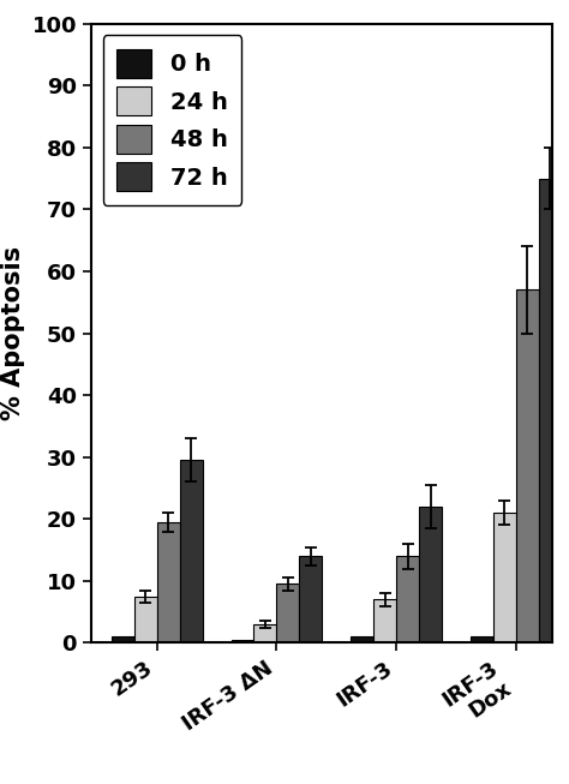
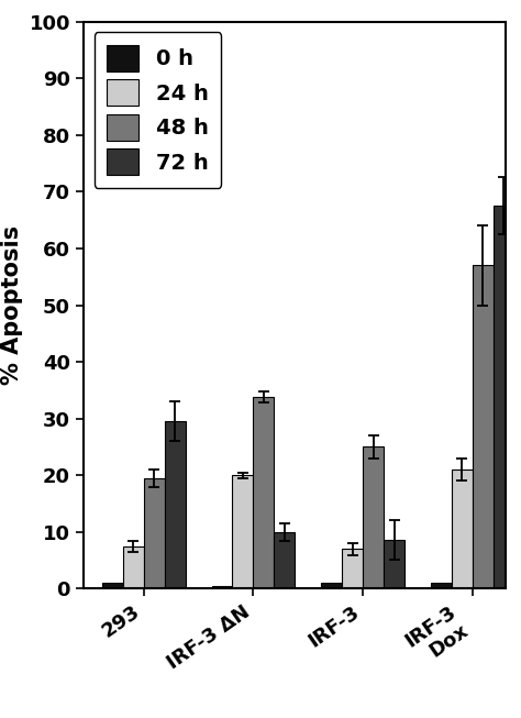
24 h/IRF-3 ΔN: 3.0 -> 20.0
48 h/IRF-3 ΔN: 9.5 -> 33.8
72 h/IRF-3 ΔN: 14.0 -> 10.0
48 h/IRF-3: 14.0 -> 25.0
72 h/IRF-3: 22.0 -> 8.6
72 h/IRF-3 Dox: 75.0 -> 67.6
